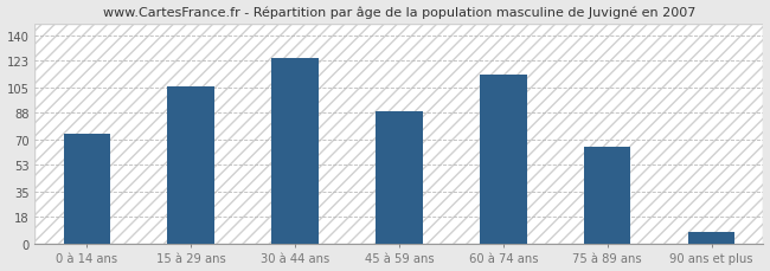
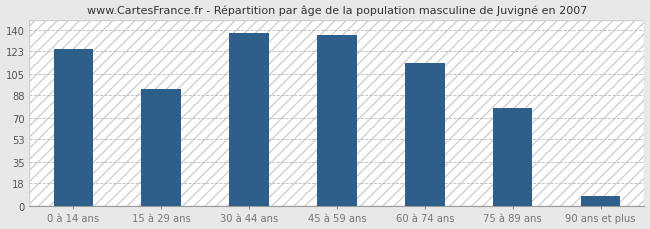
0 à 14 ans: 74 -> 125
15 à 29 ans: 106 -> 93
30 à 44 ans: 125 -> 138
45 à 59 ans: 89 -> 136
75 à 89 ans: 65 -> 78
